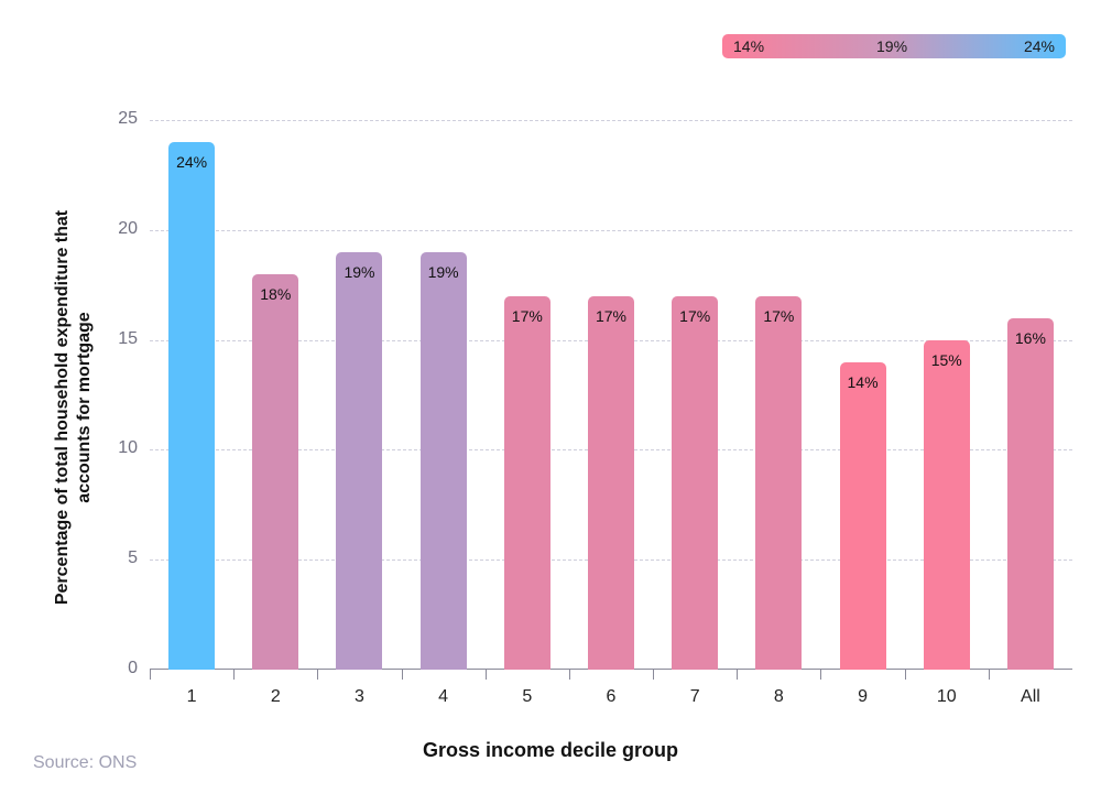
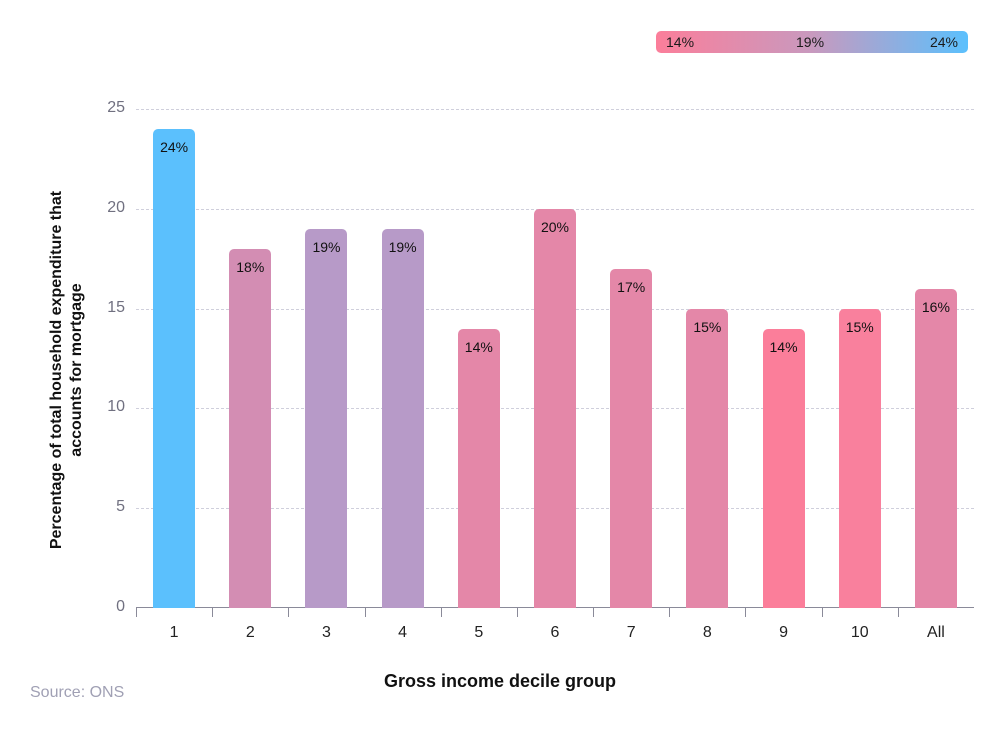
5: 17% -> 14%
6: 17% -> 20%
8: 17% -> 15%
